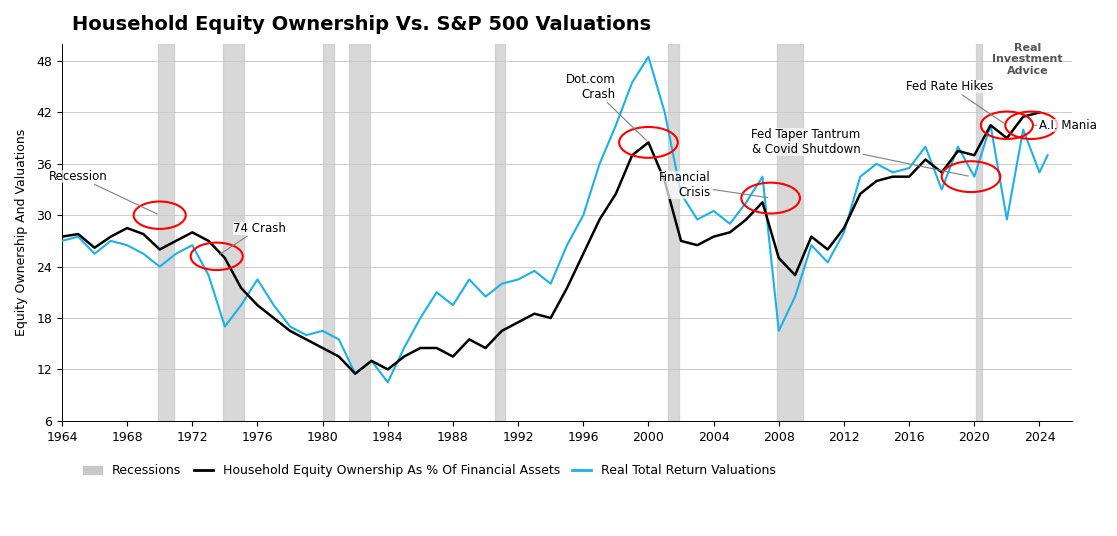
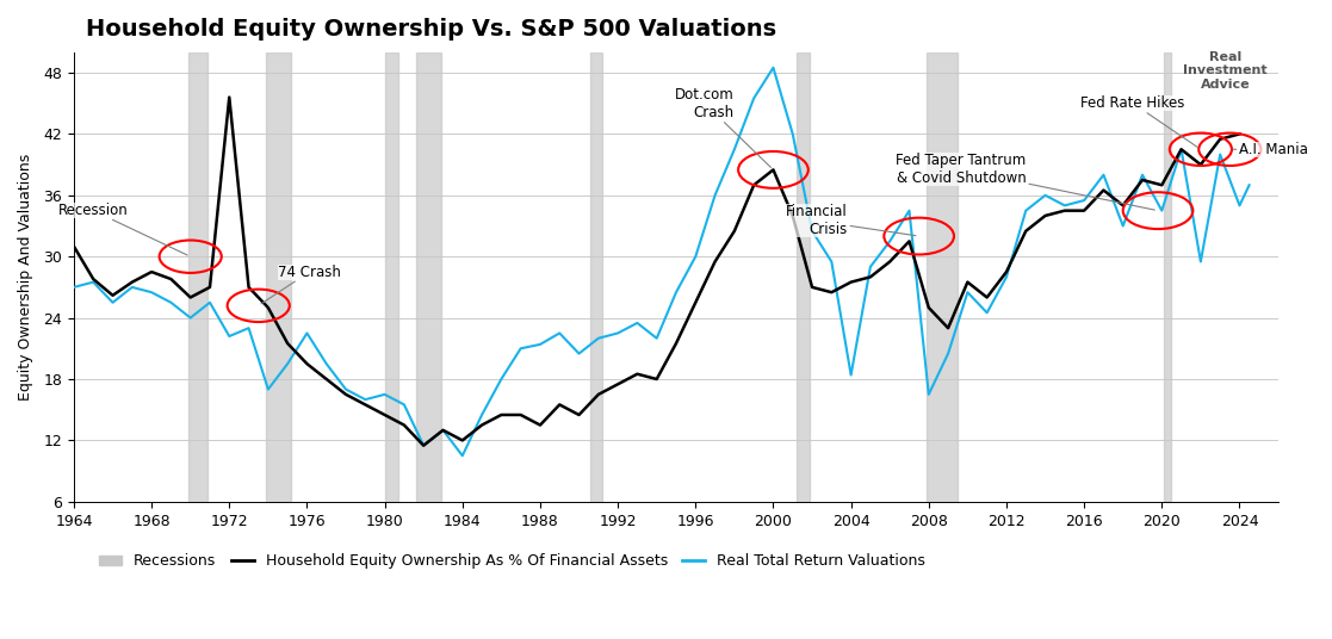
Household Equity Ownership As % Of Financial Assets/1964: 27.5 -> 31.0
Household Equity Ownership As % Of Financial Assets/1972: 28.0 -> 45.6
Real Total Return Valuations/1972: 26.5 -> 22.2
Real Total Return Valuations/1988: 19.5 -> 21.4
Real Total Return Valuations/2004: 30.5 -> 18.4
